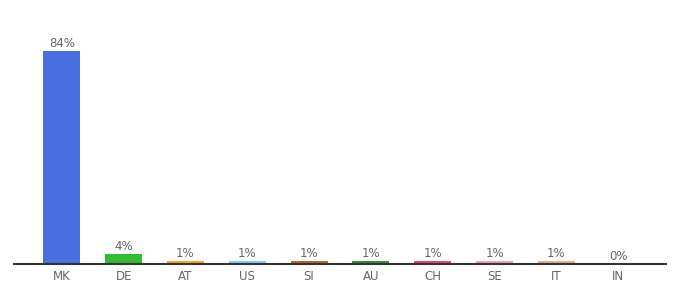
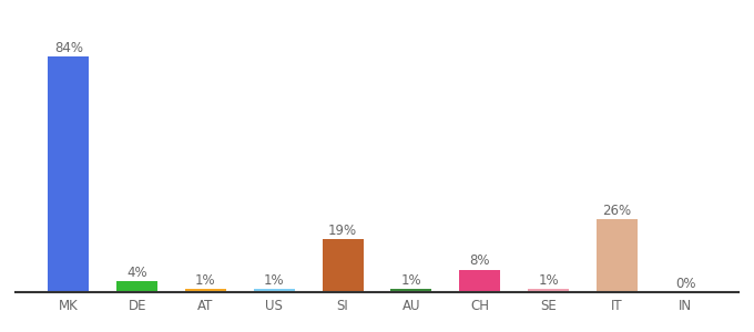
SI: 1% -> 19%
CH: 1% -> 8%
IT: 1% -> 26%
